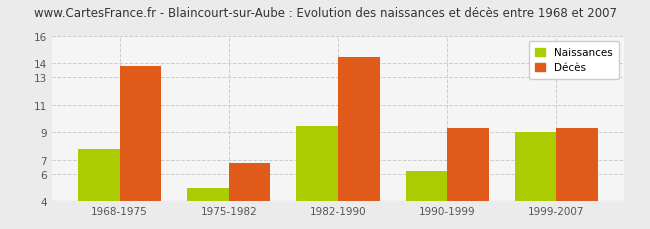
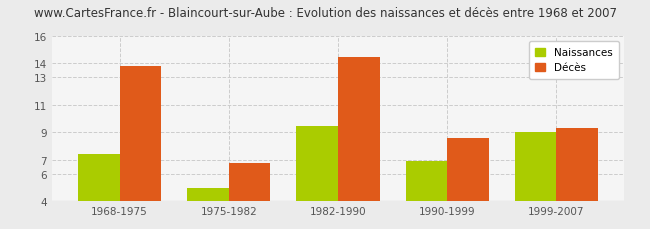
Naissances/1968-1975: 7.8 -> 7.4
Naissances/1990-1999: 6.2 -> 6.9
Décès/1990-1999: 9.3 -> 8.6
